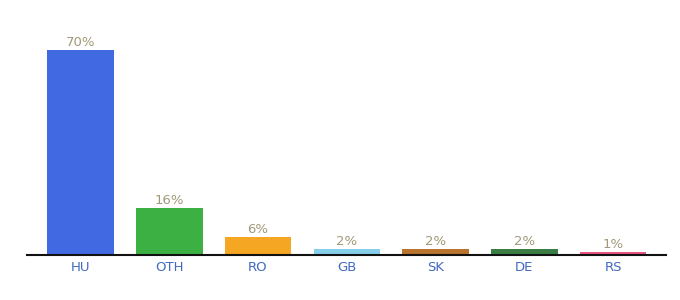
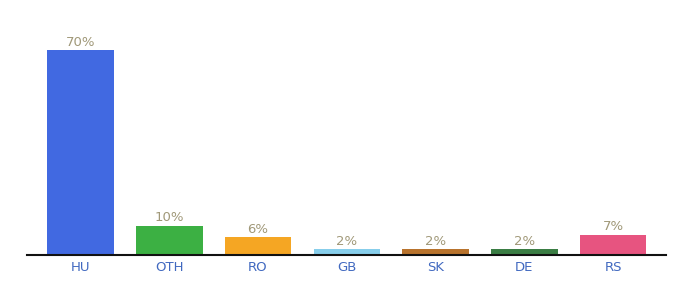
OTH: 16% -> 10%
RS: 1% -> 7%
